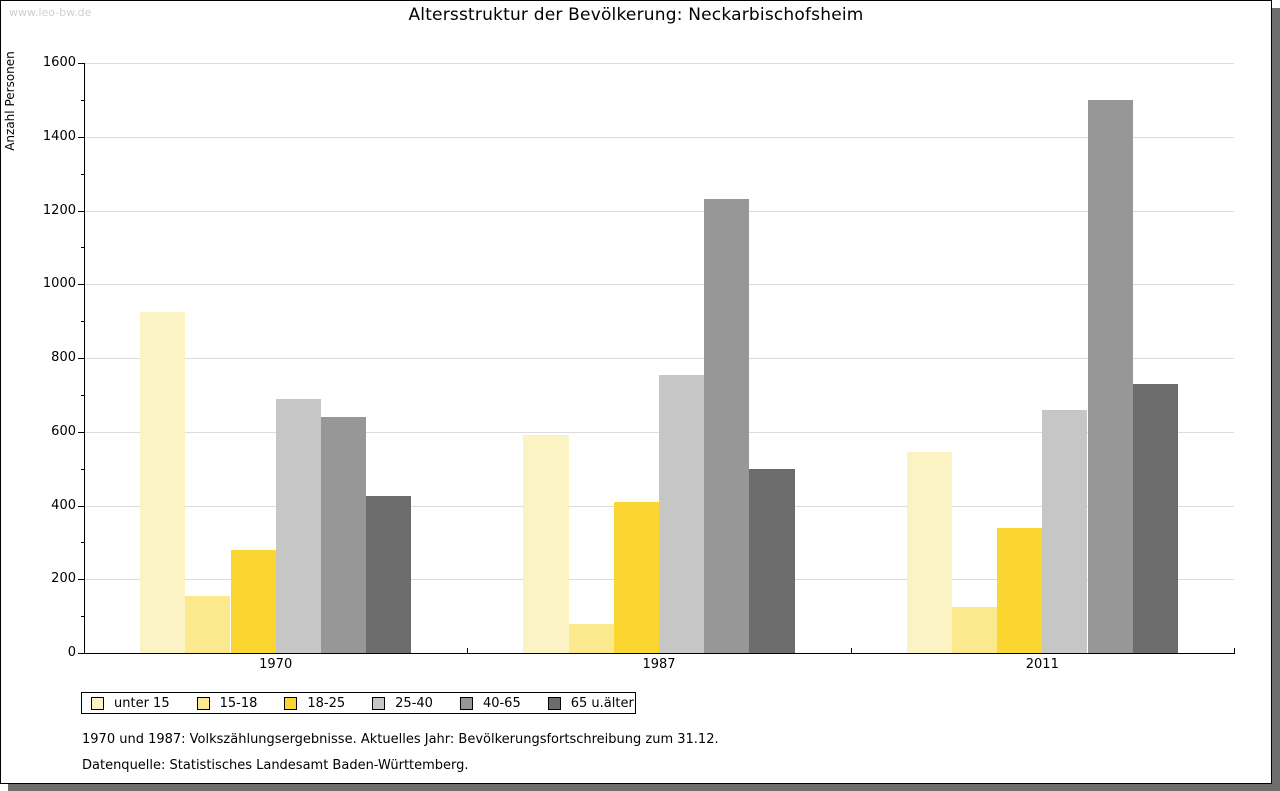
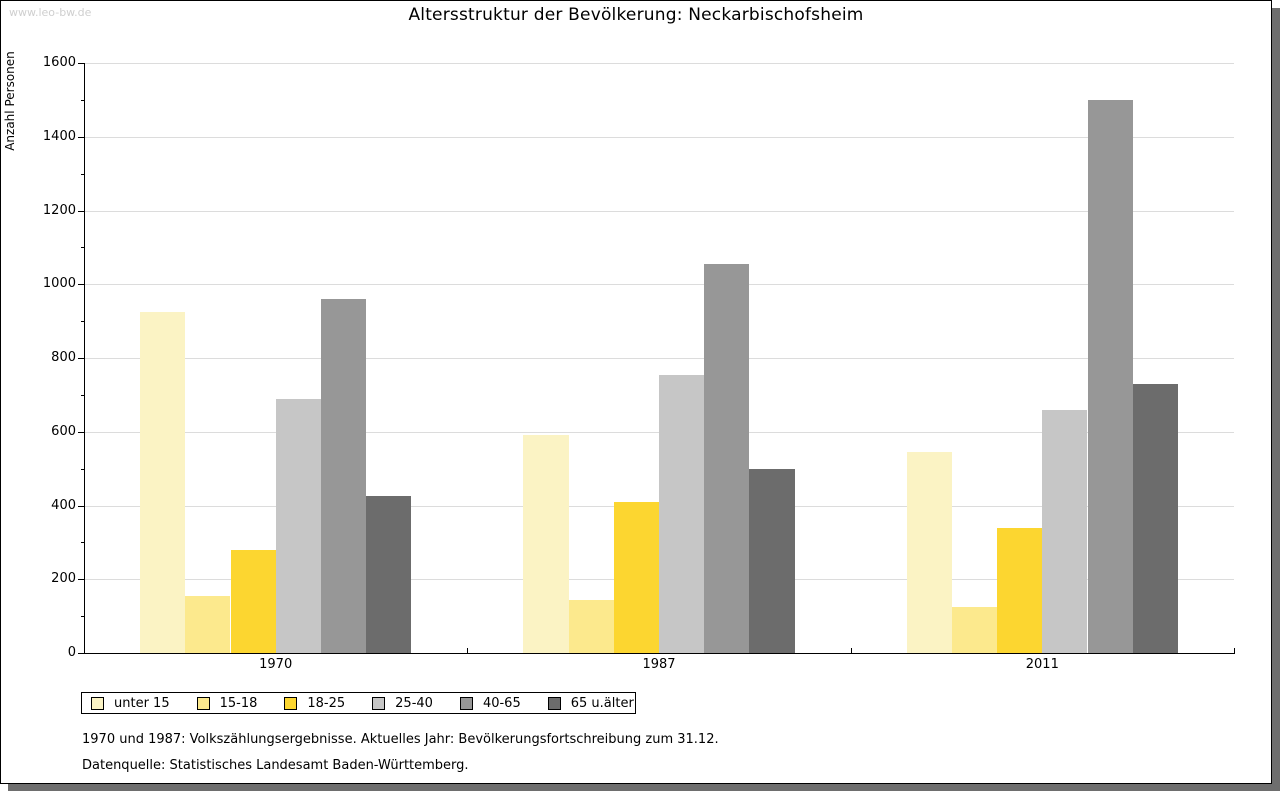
40-65/1970: 640 -> 960
15-18/1987: 80 -> 140
40-65/1987: 1230 -> 1060
